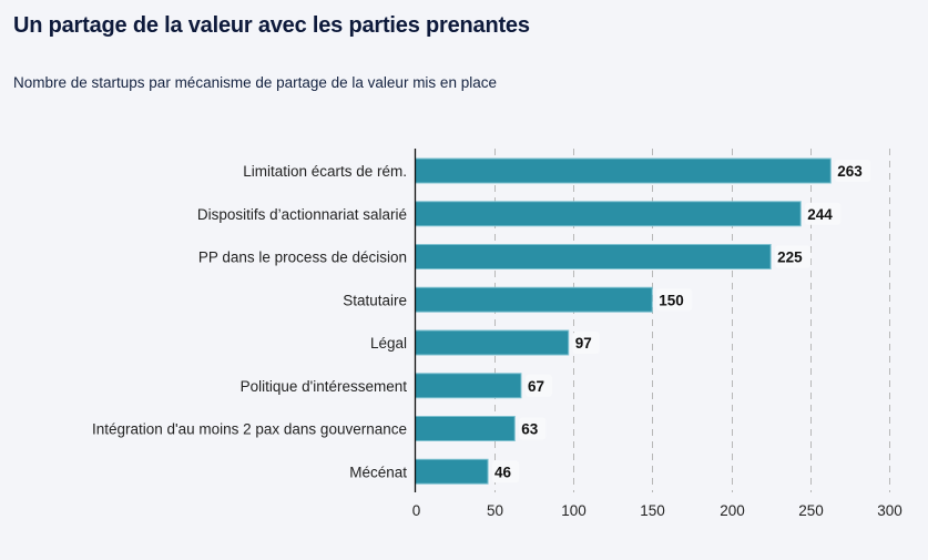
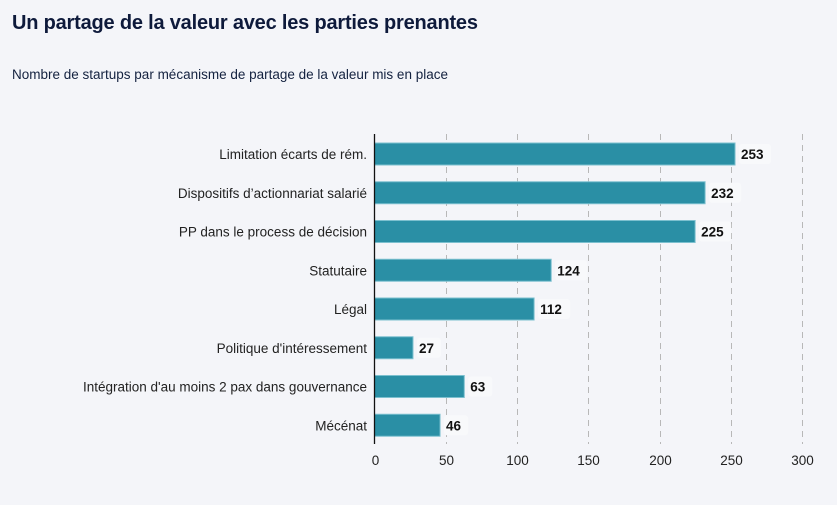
Limitation écarts de rém.: 263 -> 253
Dispositifs d’actionnariat salarié: 244 -> 232
Statutaire: 150 -> 124
Légal: 97 -> 112
Politique d'intéressement: 67 -> 27
